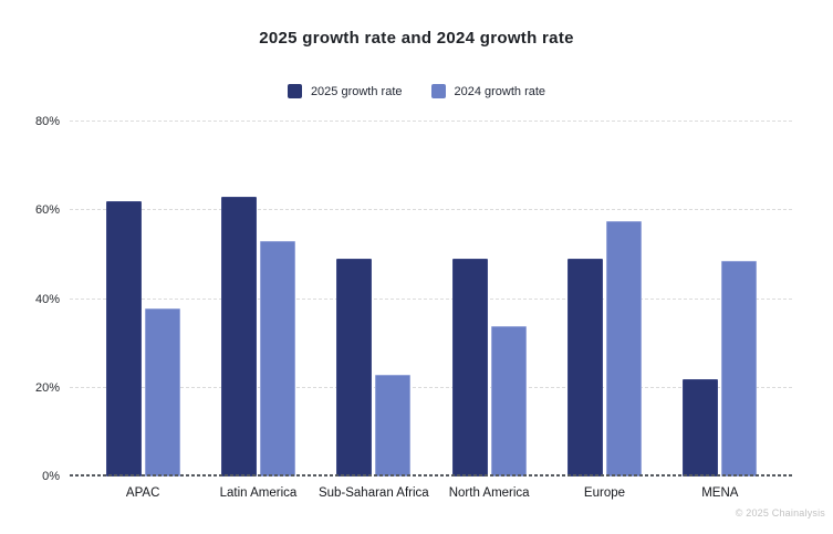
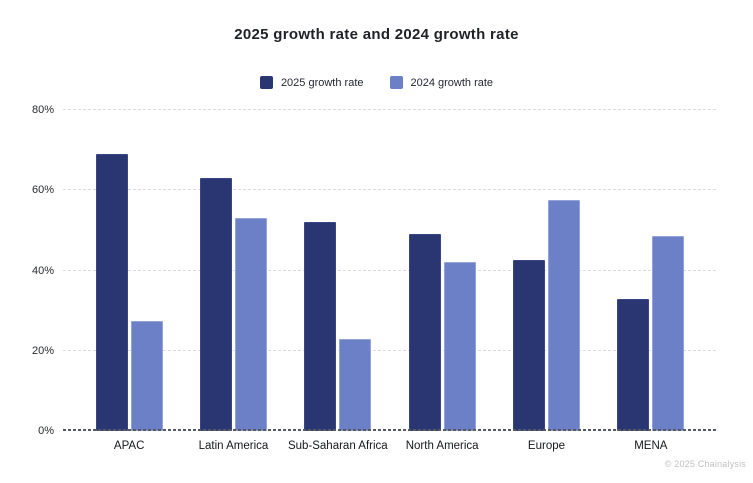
2025 growth rate/APAC: 62% -> 69%
2024 growth rate/APAC: 38% -> 28%
2025 growth rate/Sub-Saharan Africa: 49% -> 52%
2024 growth rate/North America: 34% -> 42%
2025 growth rate/Europe: 49% -> 42%
2025 growth rate/MENA: 22% -> 33%
